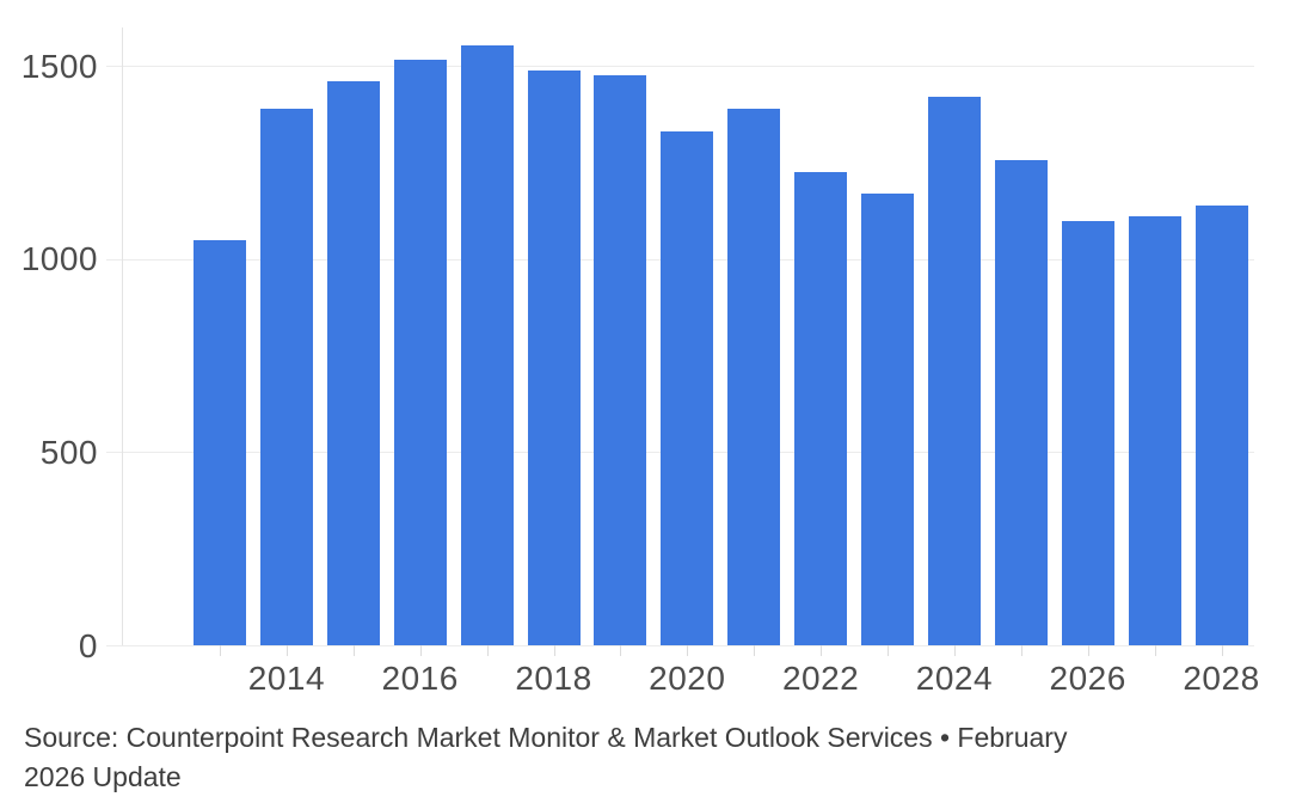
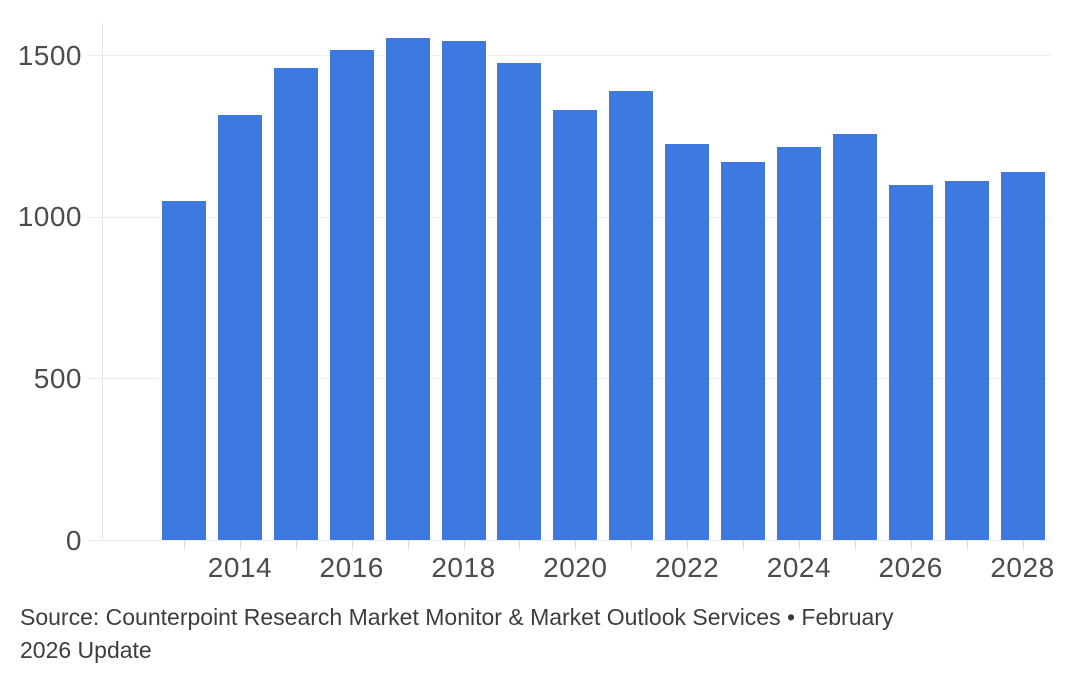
2014: 1390 -> 1320
2018: 1490 -> 1540
2024: 1420 -> 1220
